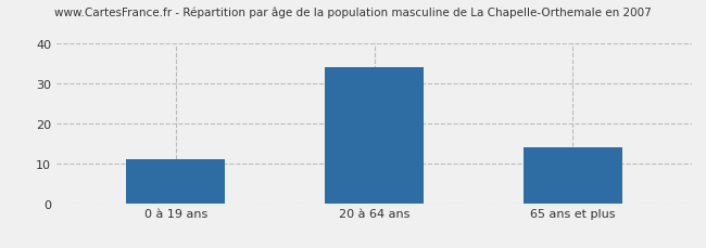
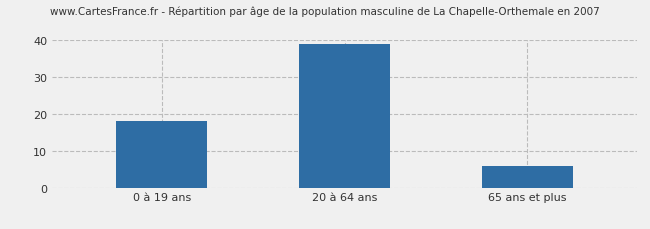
0 à 19 ans: 11 -> 18
20 à 64 ans: 34 -> 39
65 ans et plus: 14 -> 6
